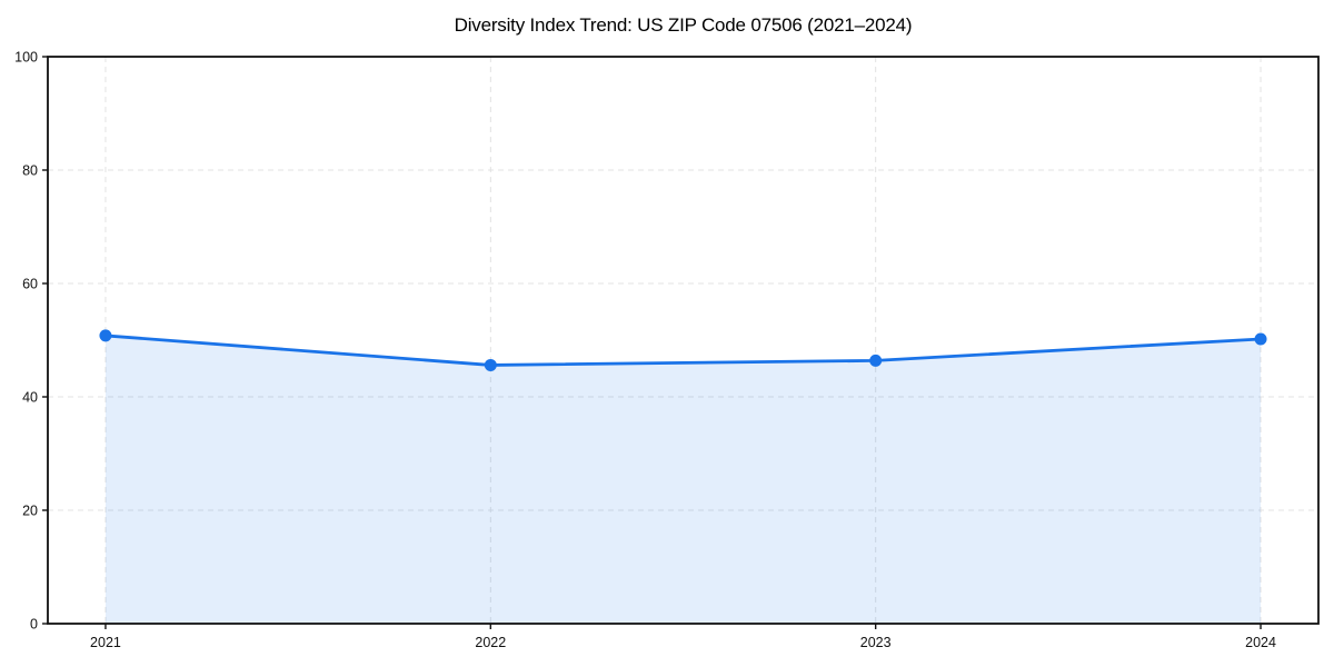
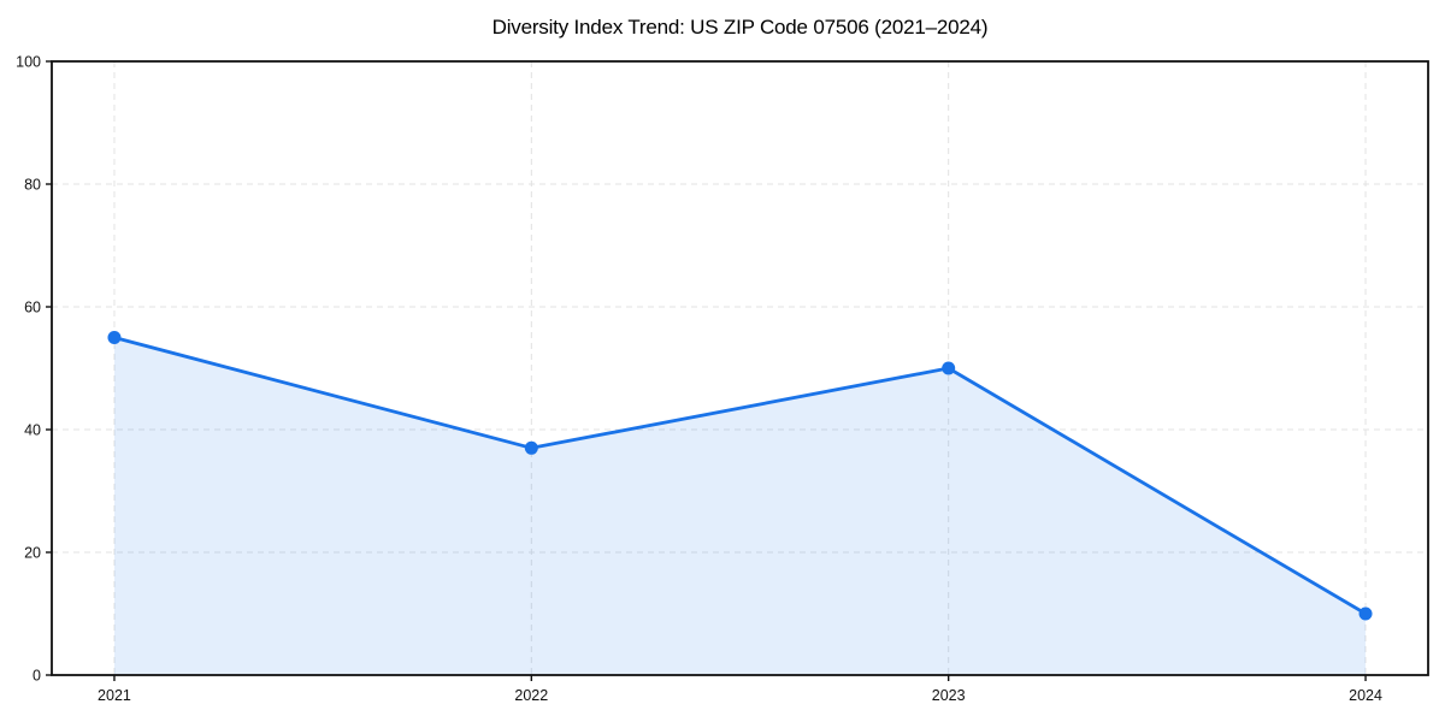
2021: 51 -> 55
2022: 46 -> 37
2023: 46 -> 50
2024: 50 -> 10
